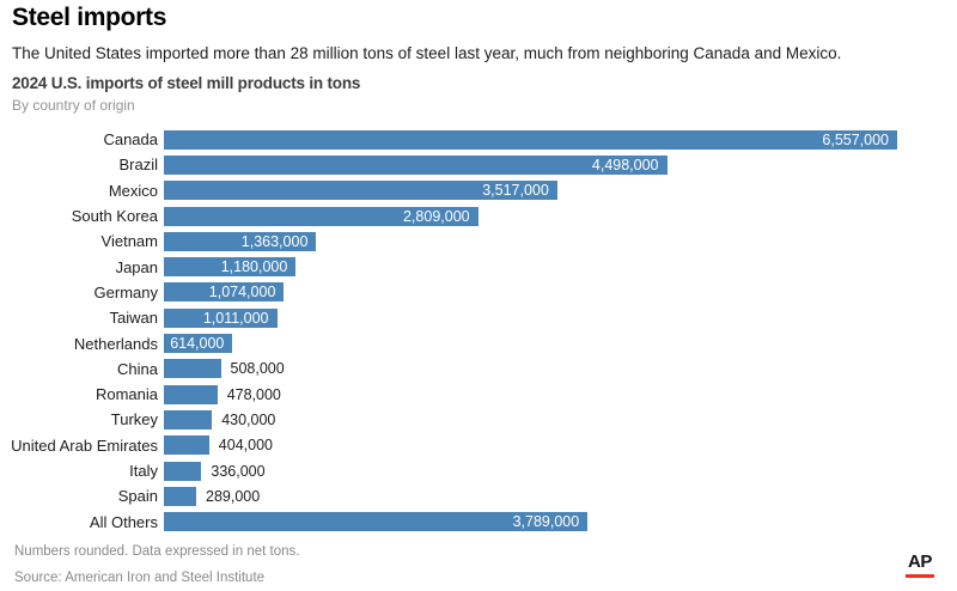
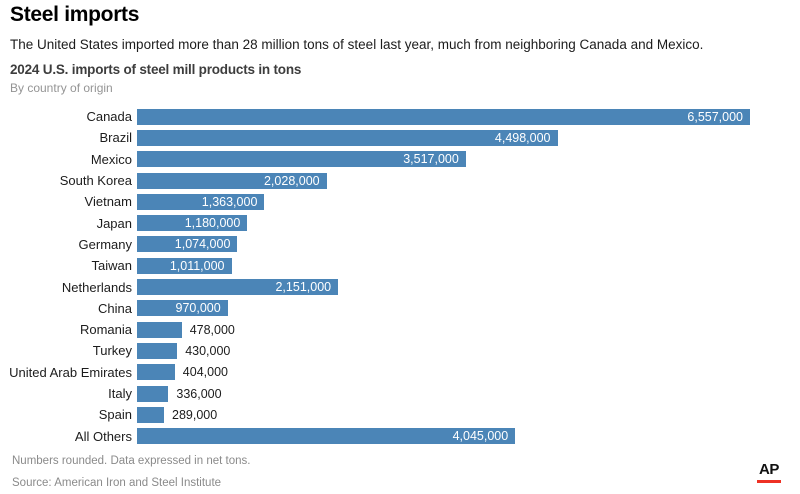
South Korea: 2,809,000 -> 2,028,000
Netherlands: 614,000 -> 2,151,000
China: 508,000 -> 970,000
All Others: 3,789,000 -> 4,045,000
